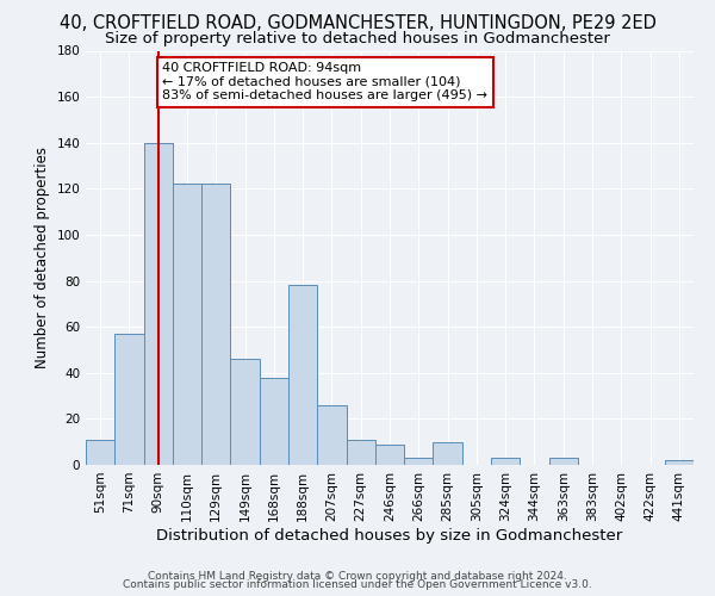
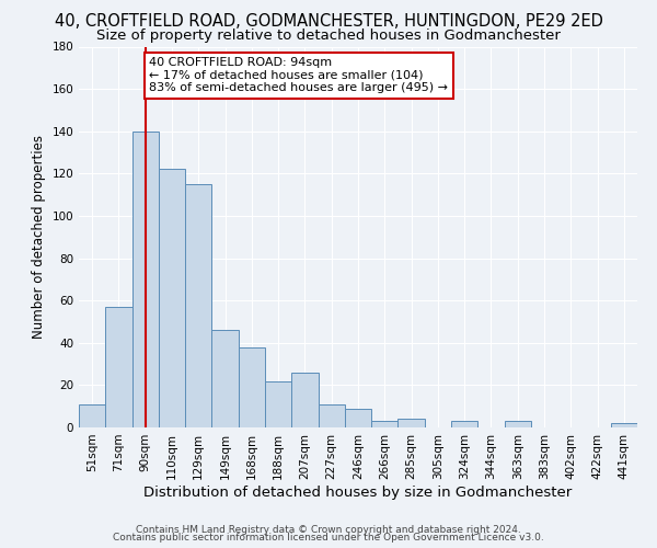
129sqm: 122 -> 115
188sqm: 78 -> 22
285sqm: 10 -> 4
